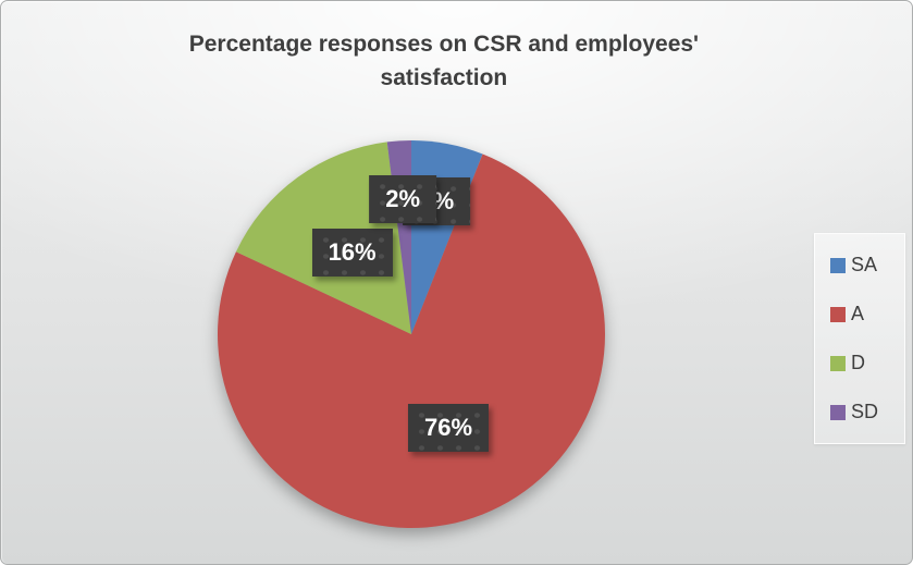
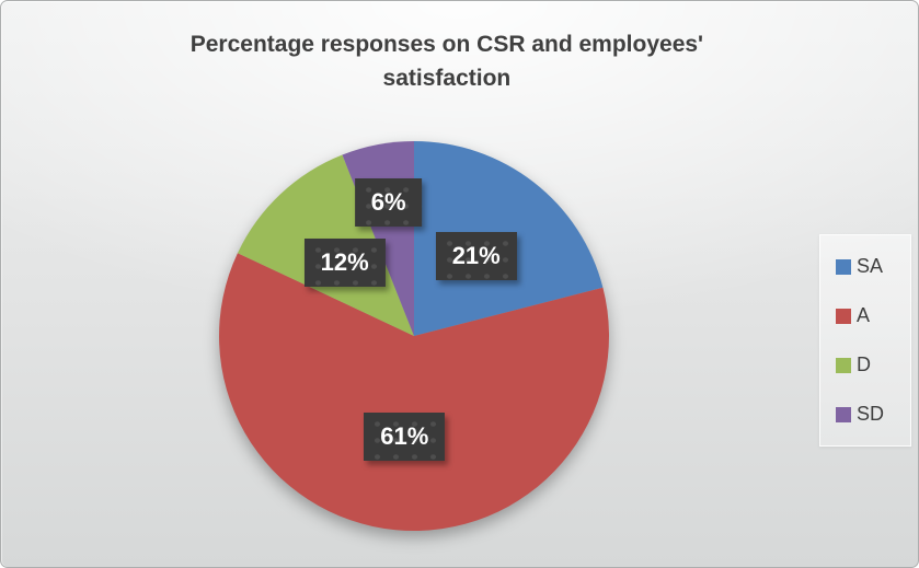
SA: 6% -> 21%
A: 76% -> 61%
D: 16% -> 12%
SD: 2% -> 6%
